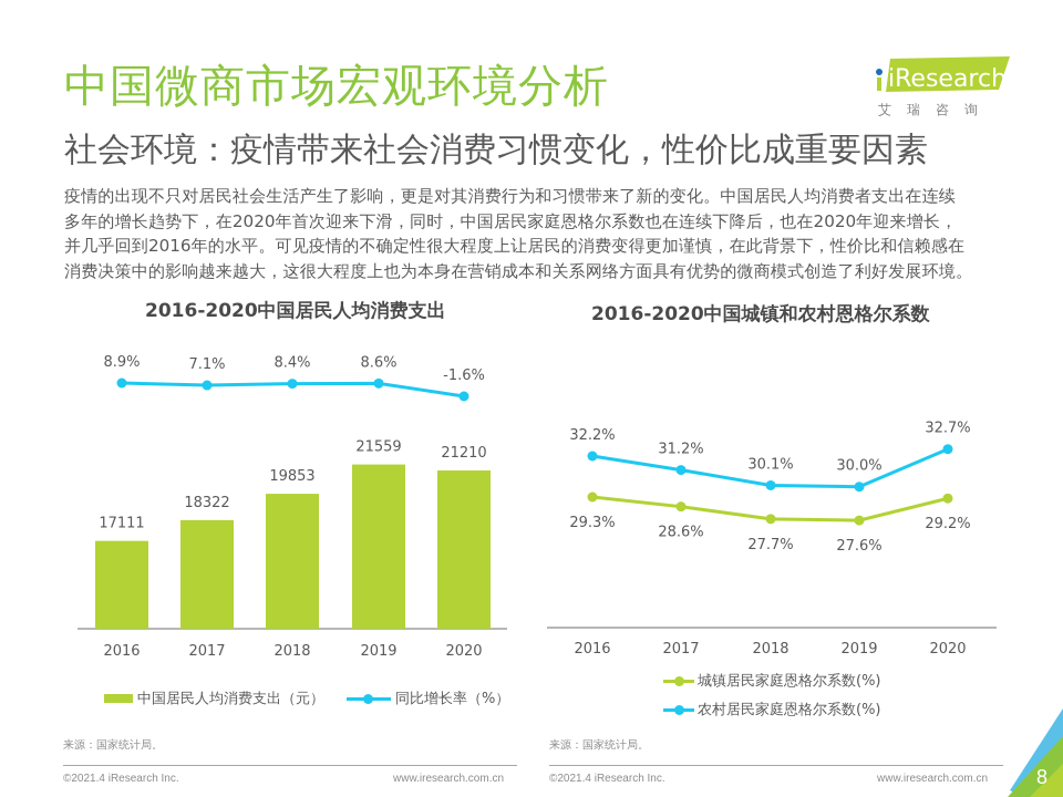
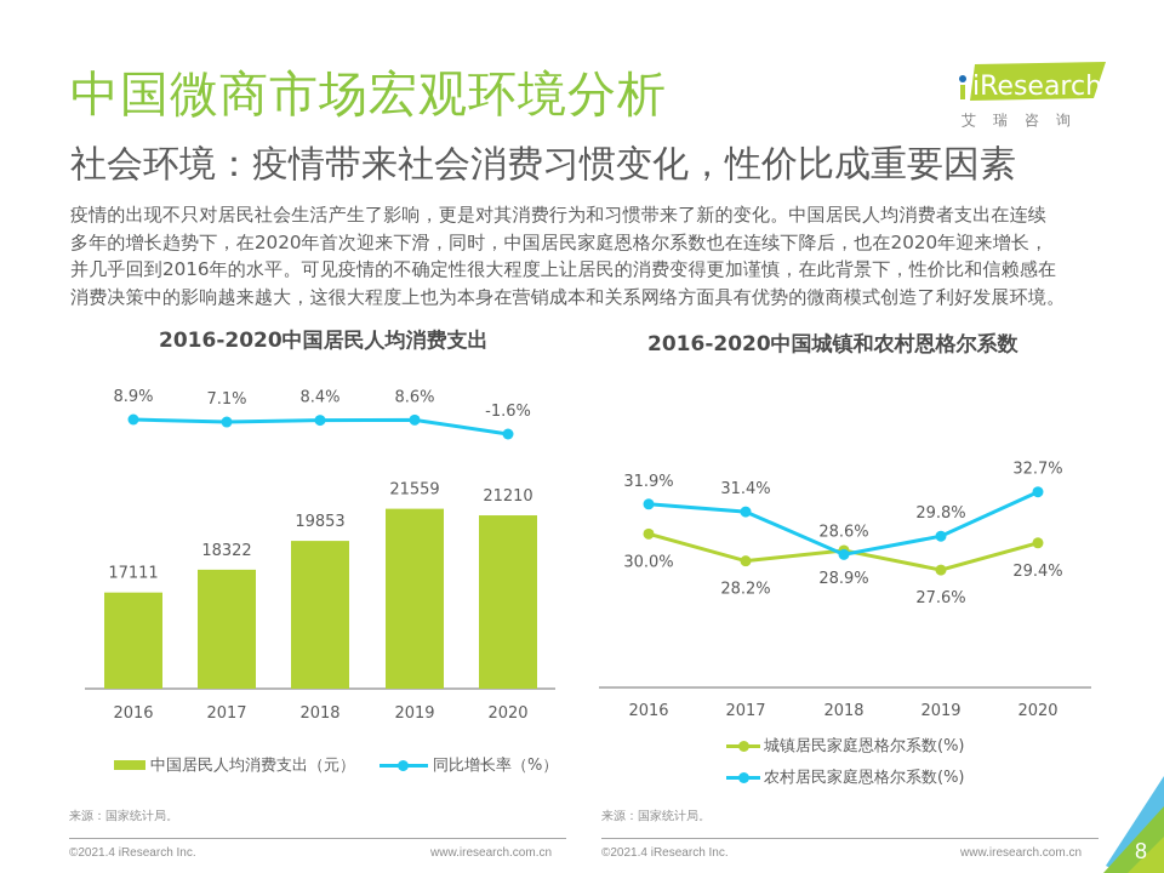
2016-2020中国城镇和农村恩格尔系数/城镇居民家庭恩格尔系数(%)/2016: 29.3% -> 30.0%
2016-2020中国城镇和农村恩格尔系数/农村居民家庭恩格尔系数(%)/2016: 32.2% -> 31.9%
2016-2020中国城镇和农村恩格尔系数/城镇居民家庭恩格尔系数(%)/2017: 28.6% -> 28.2%
2016-2020中国城镇和农村恩格尔系数/农村居民家庭恩格尔系数(%)/2017: 31.2% -> 31.4%
2016-2020中国城镇和农村恩格尔系数/城镇居民家庭恩格尔系数(%)/2018: 27.7% -> 28.9%
2016-2020中国城镇和农村恩格尔系数/农村居民家庭恩格尔系数(%)/2018: 30.1% -> 28.6%
2016-2020中国城镇和农村恩格尔系数/农村居民家庭恩格尔系数(%)/2019: 30.0% -> 29.8%
2016-2020中国城镇和农村恩格尔系数/城镇居民家庭恩格尔系数(%)/2020: 29.2% -> 29.4%
